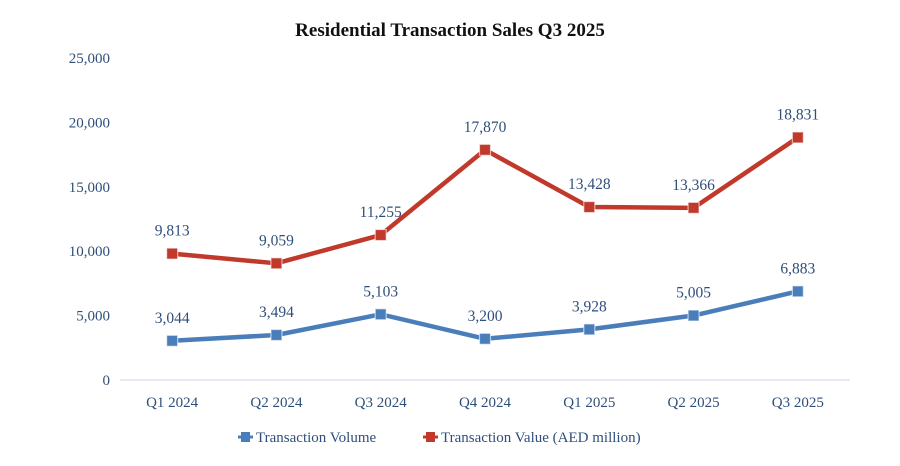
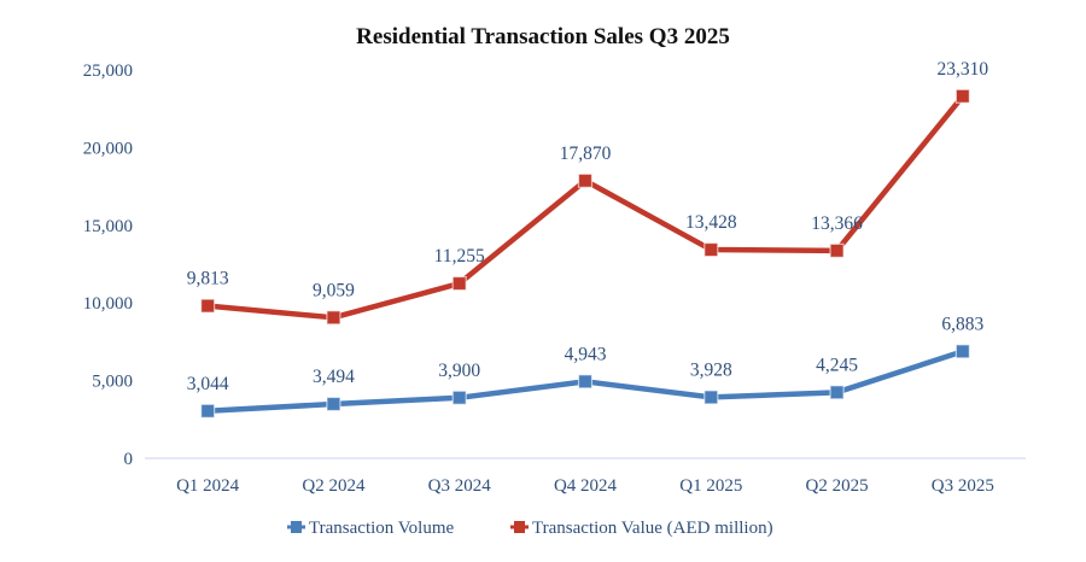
Transaction Volume/Q3 2024: 5,103 -> 3,900
Transaction Volume/Q4 2024: 3,200 -> 4,943
Transaction Volume/Q2 2025: 5,005 -> 4,245
Transaction Value (AED million)/Q3 2025: 18,831 -> 23,310
